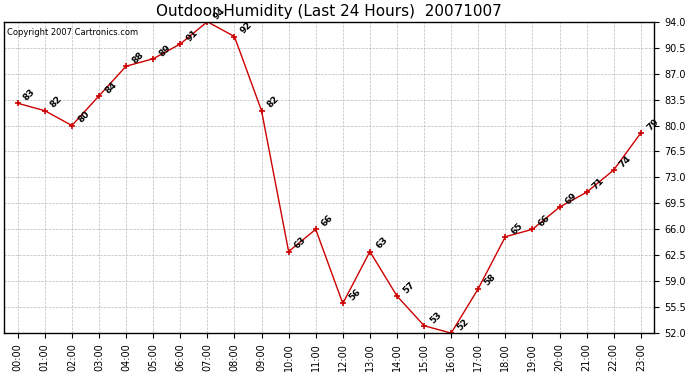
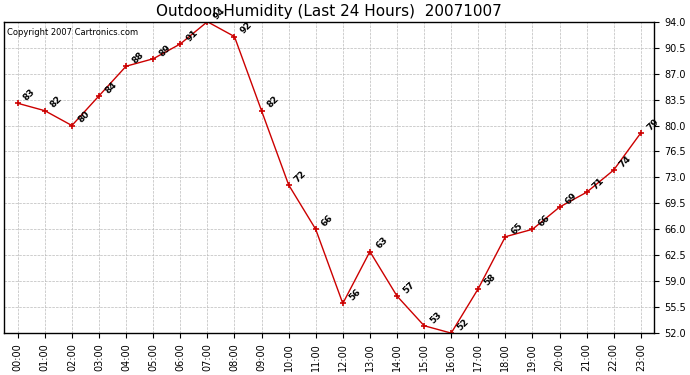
10:00: 63 -> 72
